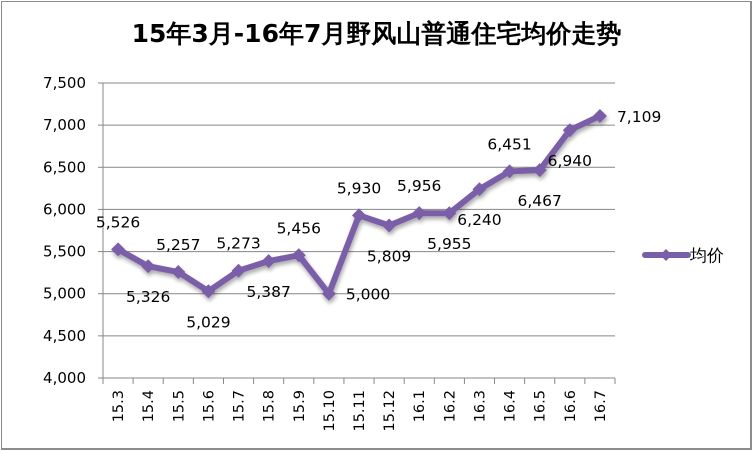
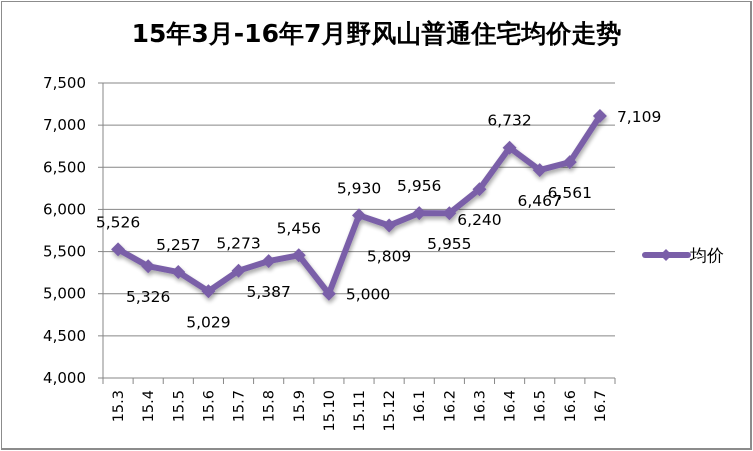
16.4: 6,451 -> 6,732
16.6: 6,940 -> 6,561
